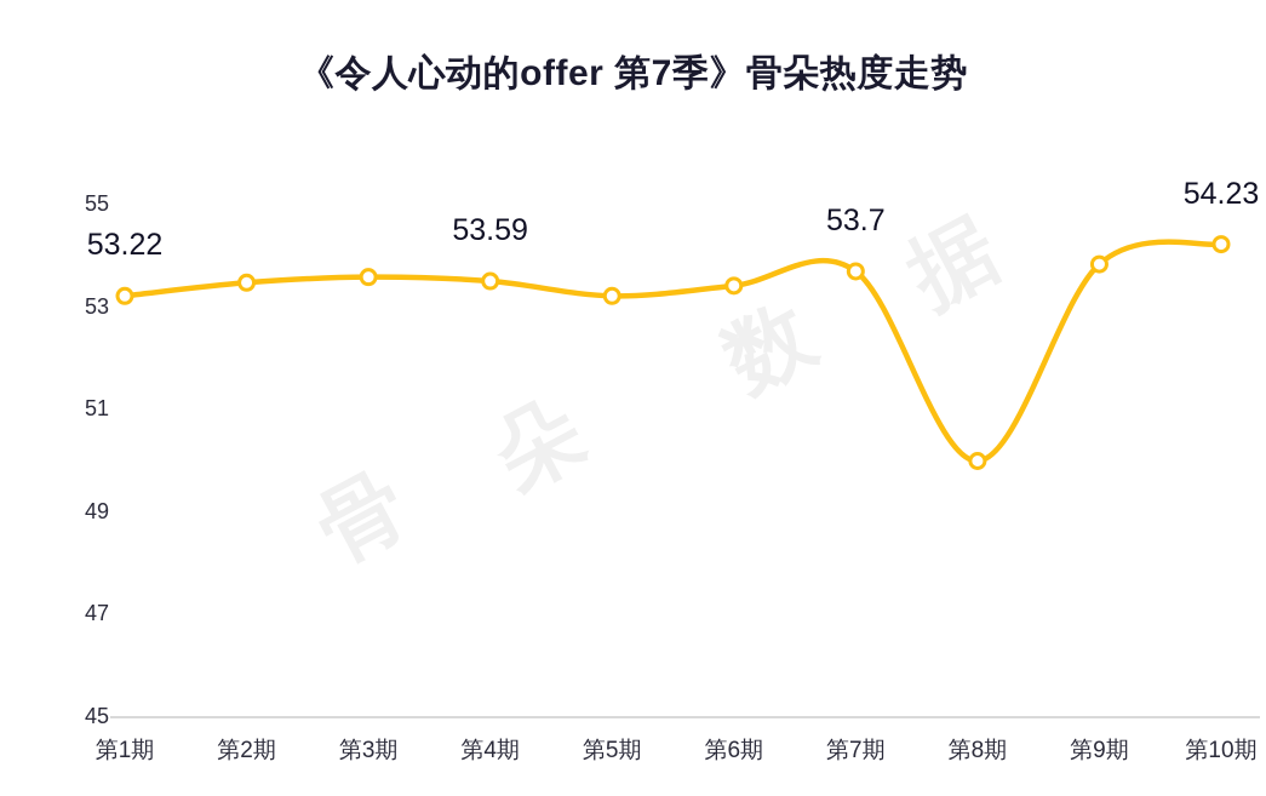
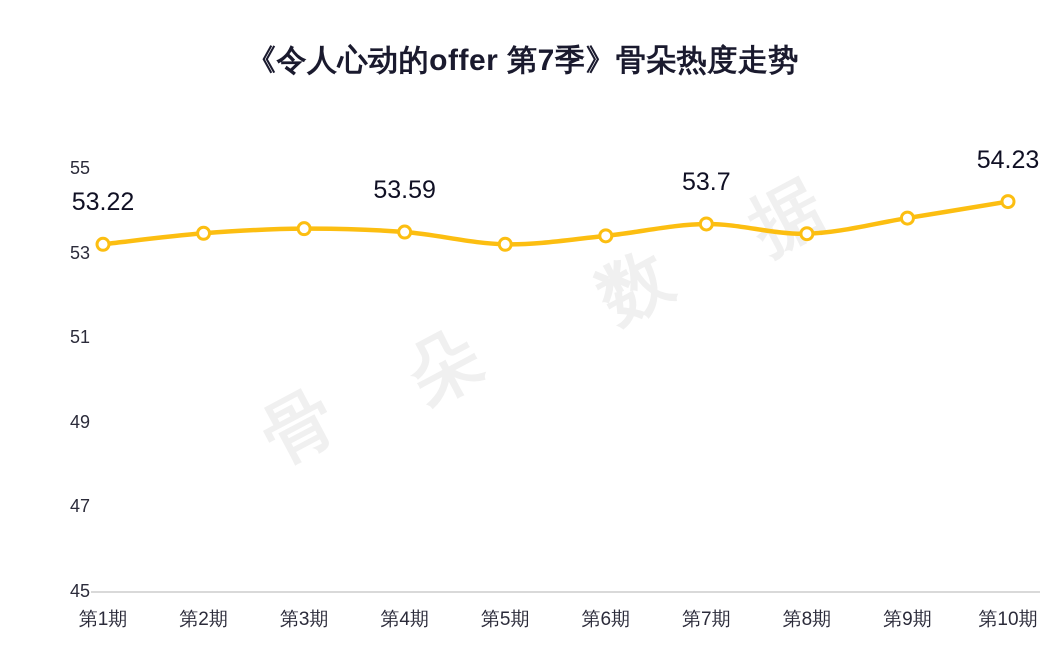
第8期: 50.0 -> 53.5
